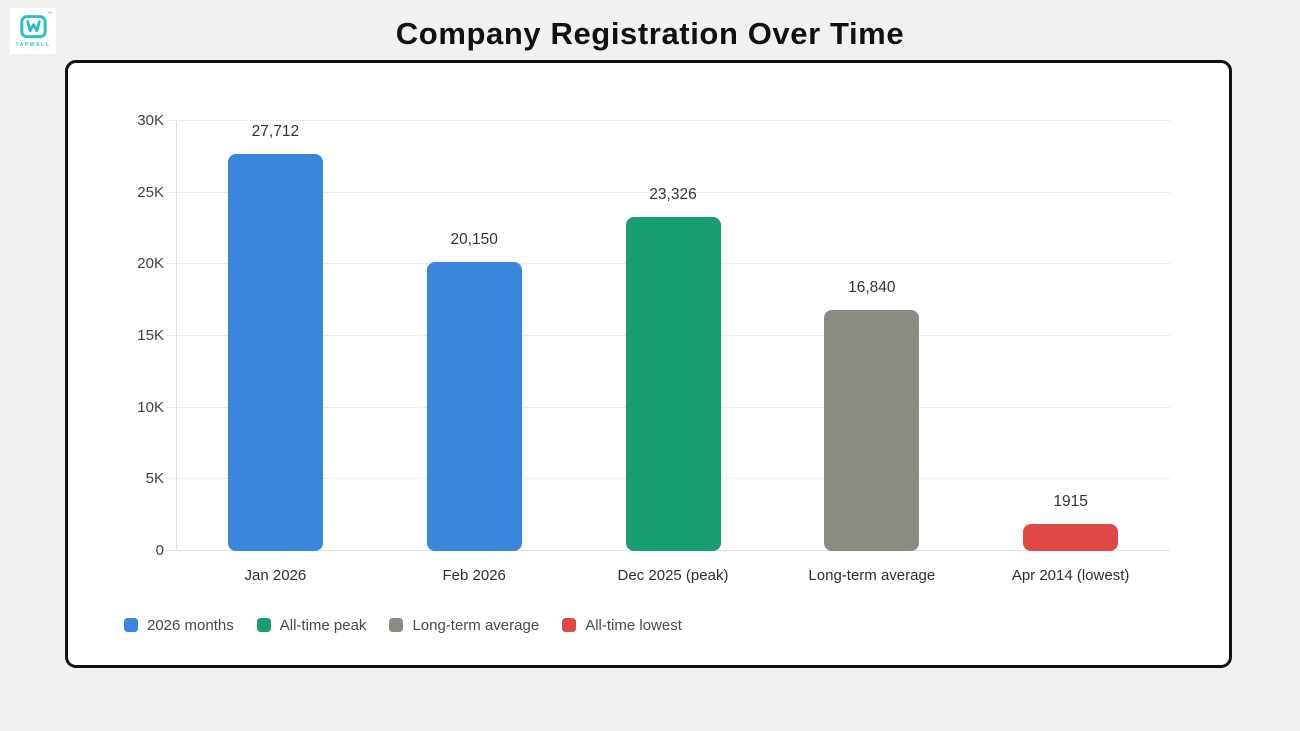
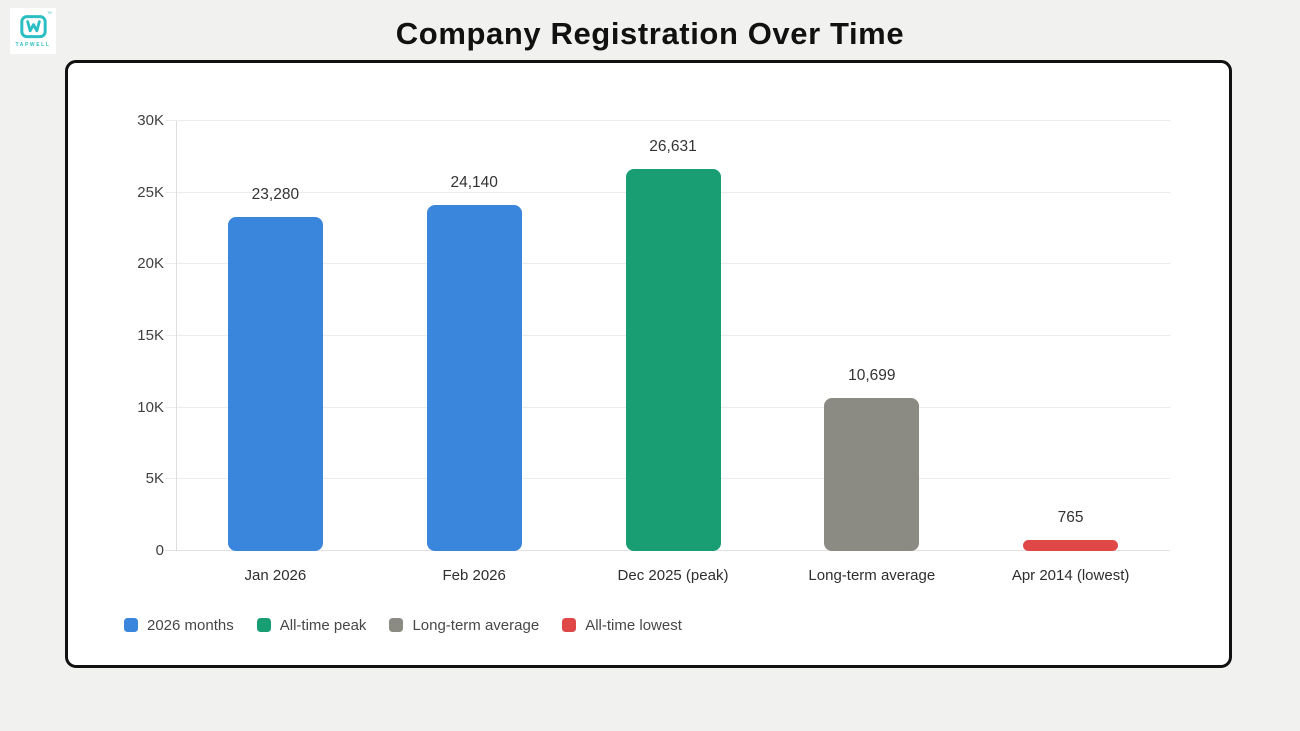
Jan 2026: 27,712 -> 23,280
Feb 2026: 20,150 -> 24,140
Dec 2025 (peak): 23,326 -> 26,631
Long-term average: 16,840 -> 10,699
Apr 2014 (lowest): 1915 -> 765
